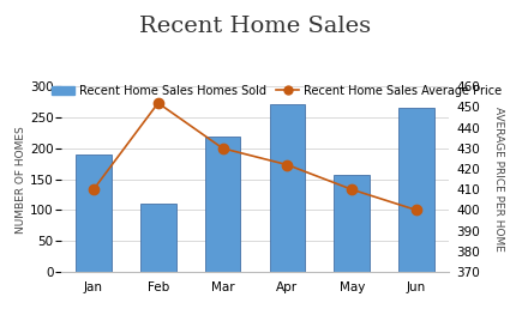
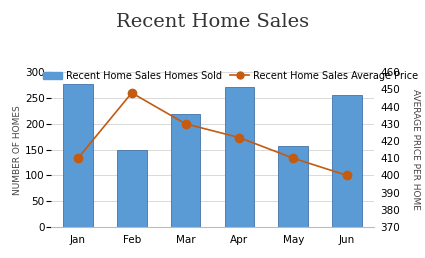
Recent Home Sales Homes Sold/Jan: 190 -> 278
Recent Home Sales Homes Sold/Feb: 110 -> 150
Recent Home Sales Average Price/Feb: 452 -> 448
Recent Home Sales Homes Sold/Jun: 266 -> 255
